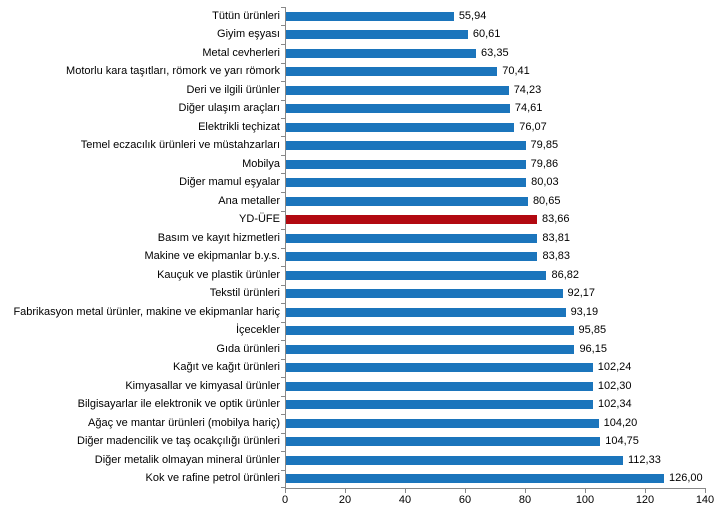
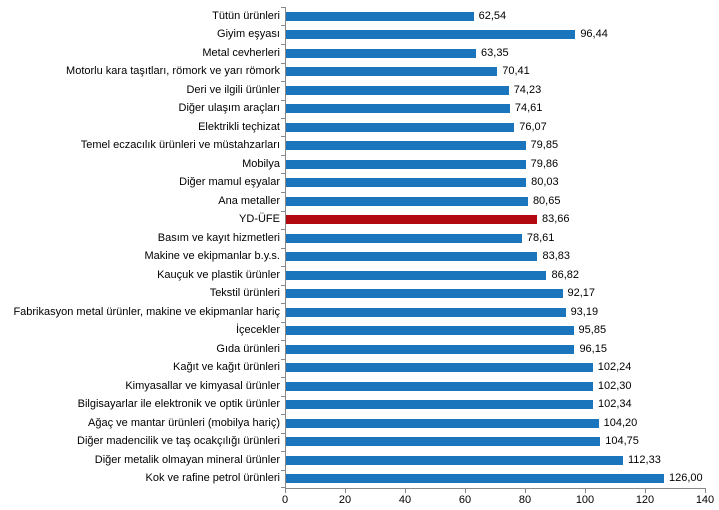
Tütün ürünleri: 55,94 -> 62,54
Giyim eşyası: 60,61 -> 96,44
Basım ve kayıt hizmetleri: 83,81 -> 78,61
